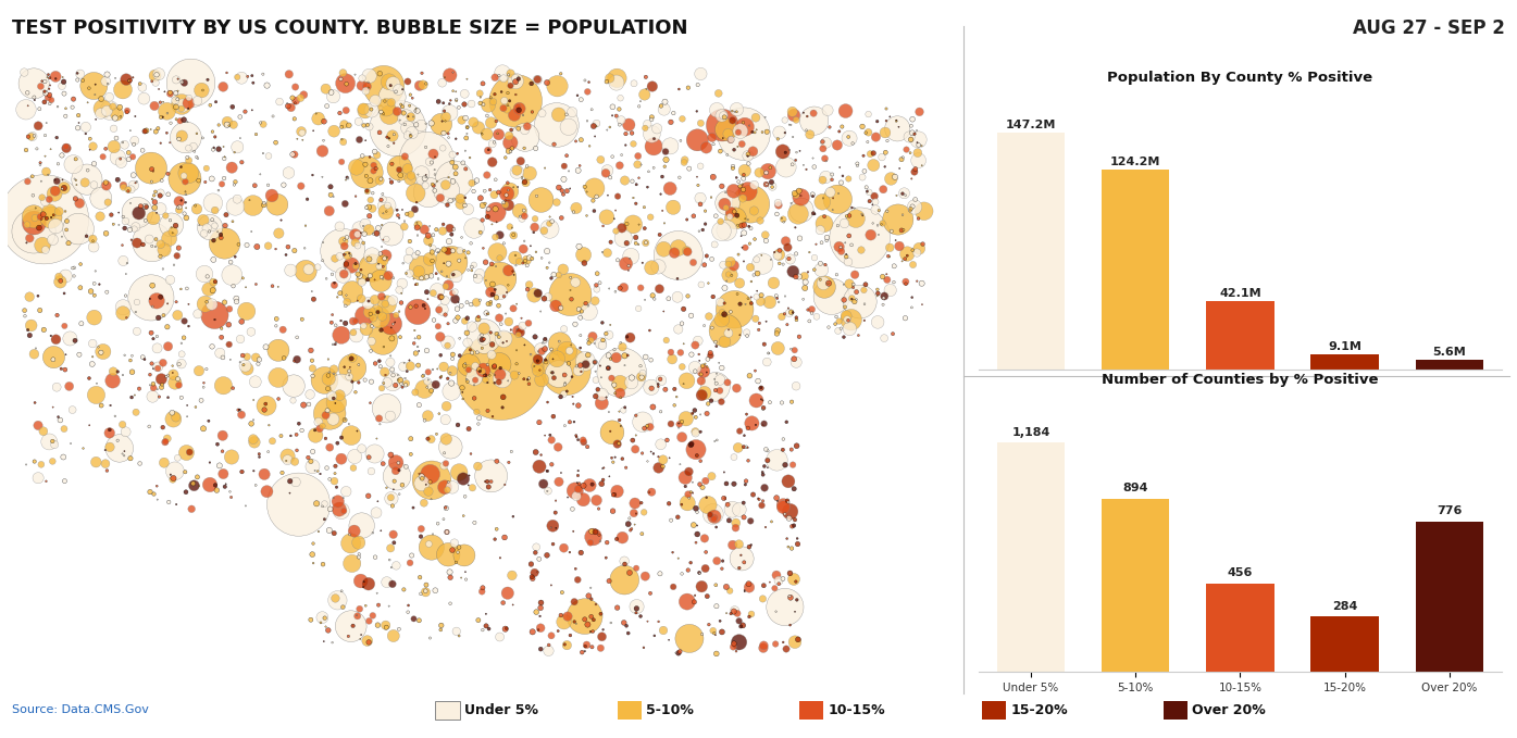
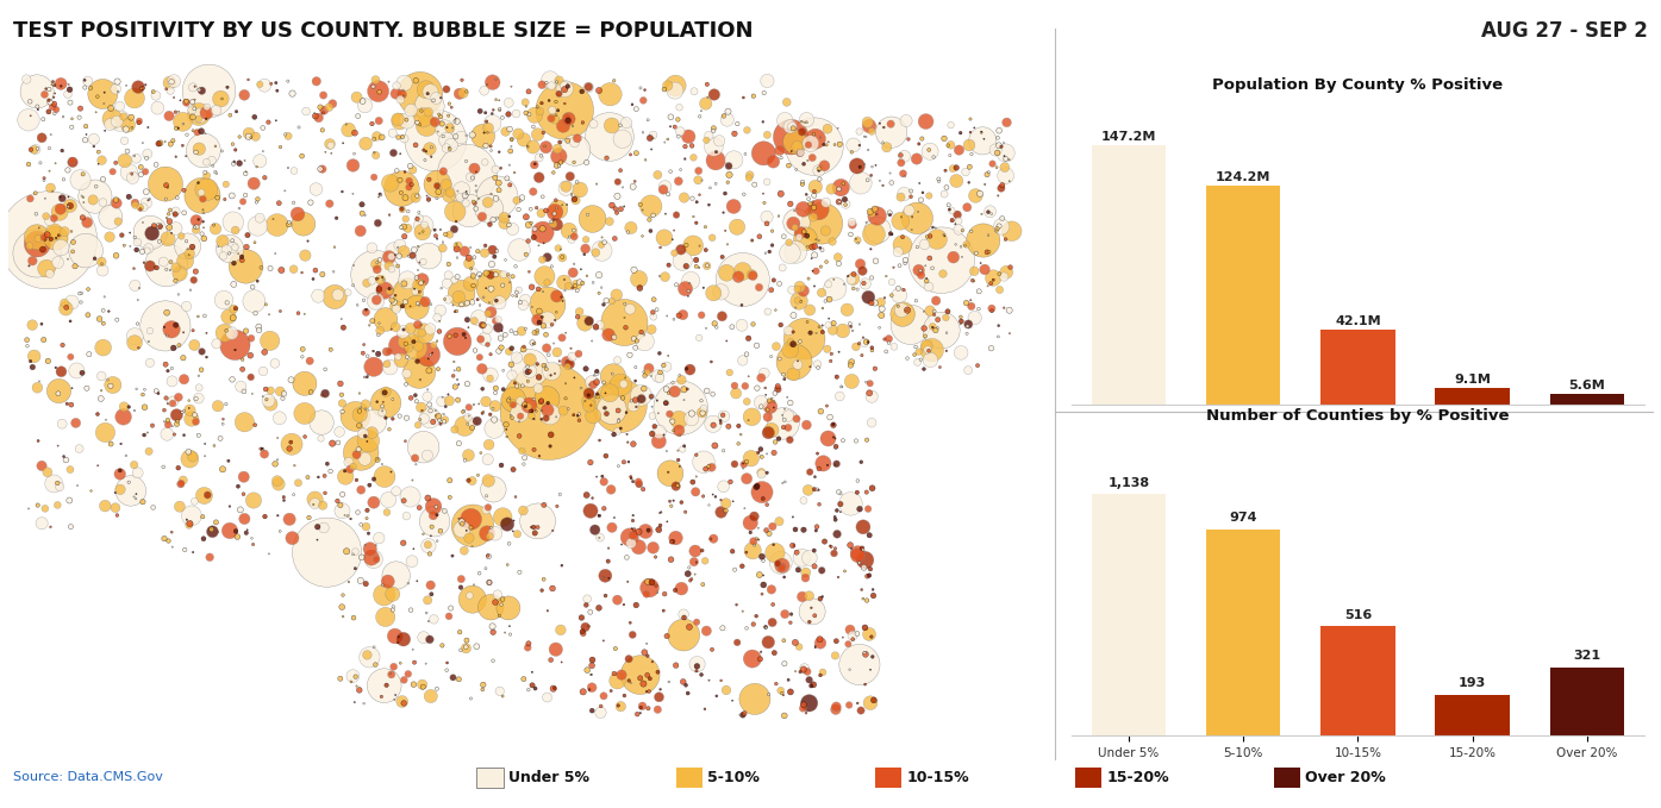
Number of Counties by % Positive/Under 5%: 1,184 -> 1,138
Number of Counties by % Positive/5-10%: 894 -> 974
Number of Counties by % Positive/10-15%: 456 -> 516
Number of Counties by % Positive/15-20%: 284 -> 193
Number of Counties by % Positive/Over 20%: 776 -> 321
